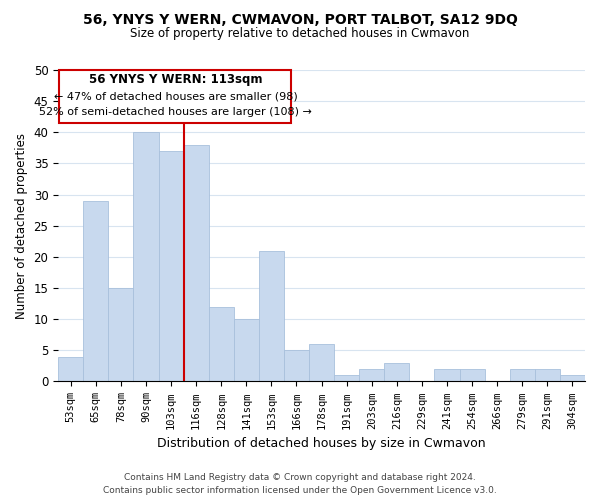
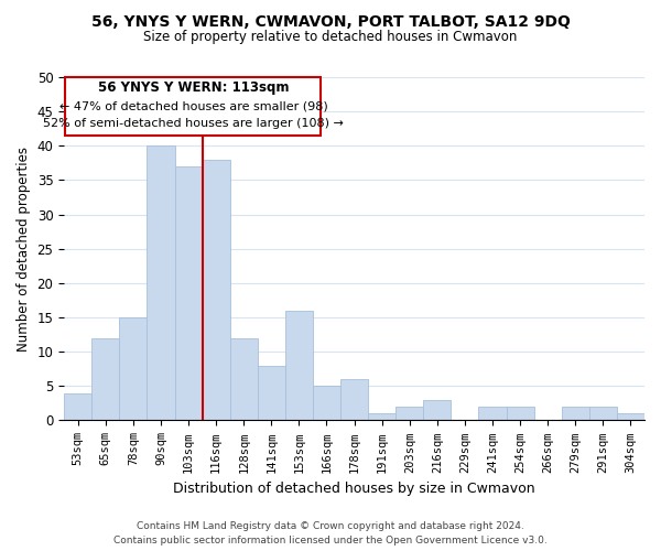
65sqm: 29 -> 12
141sqm: 10 -> 8
153sqm: 21 -> 16
